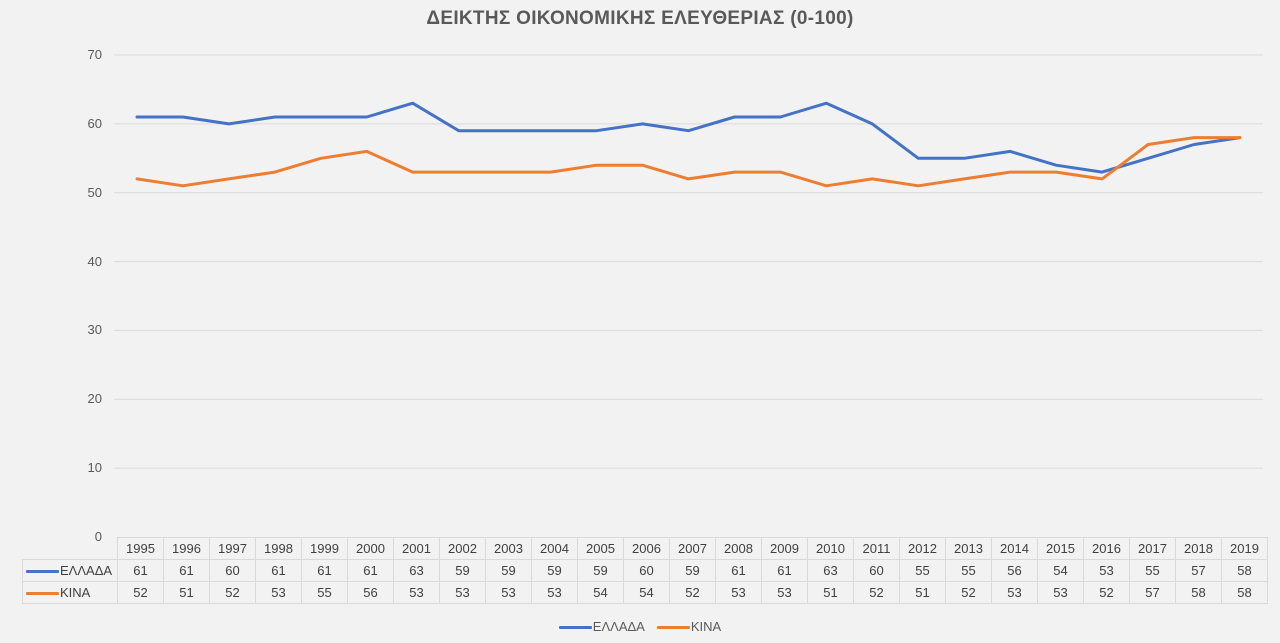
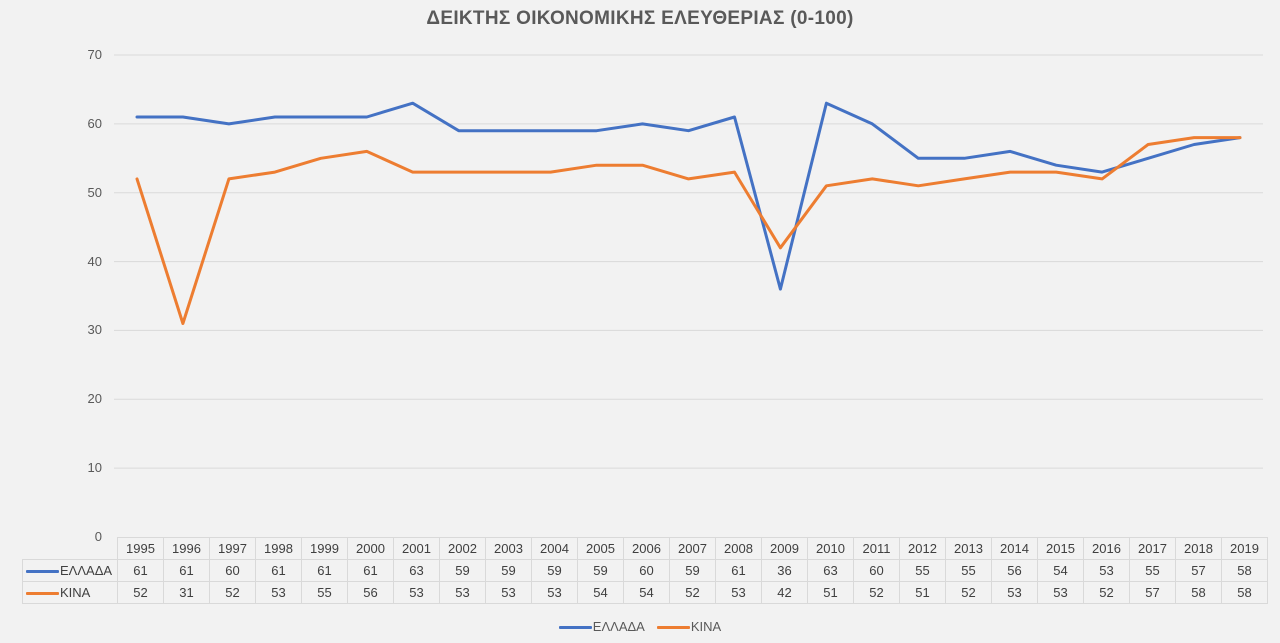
ΚΙΝΑ/1996: 51 -> 31
ΕΛΛΑΔΑ/2009: 61 -> 36
ΚΙΝΑ/2009: 53 -> 42
